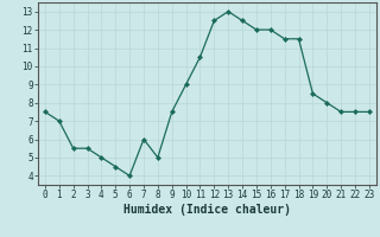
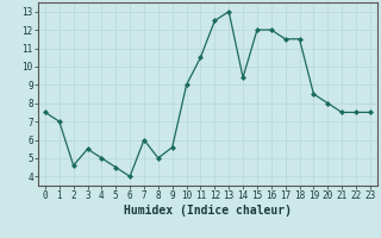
2: 5.5 -> 4.6
9: 7.5 -> 5.6
14: 12.5 -> 9.4
